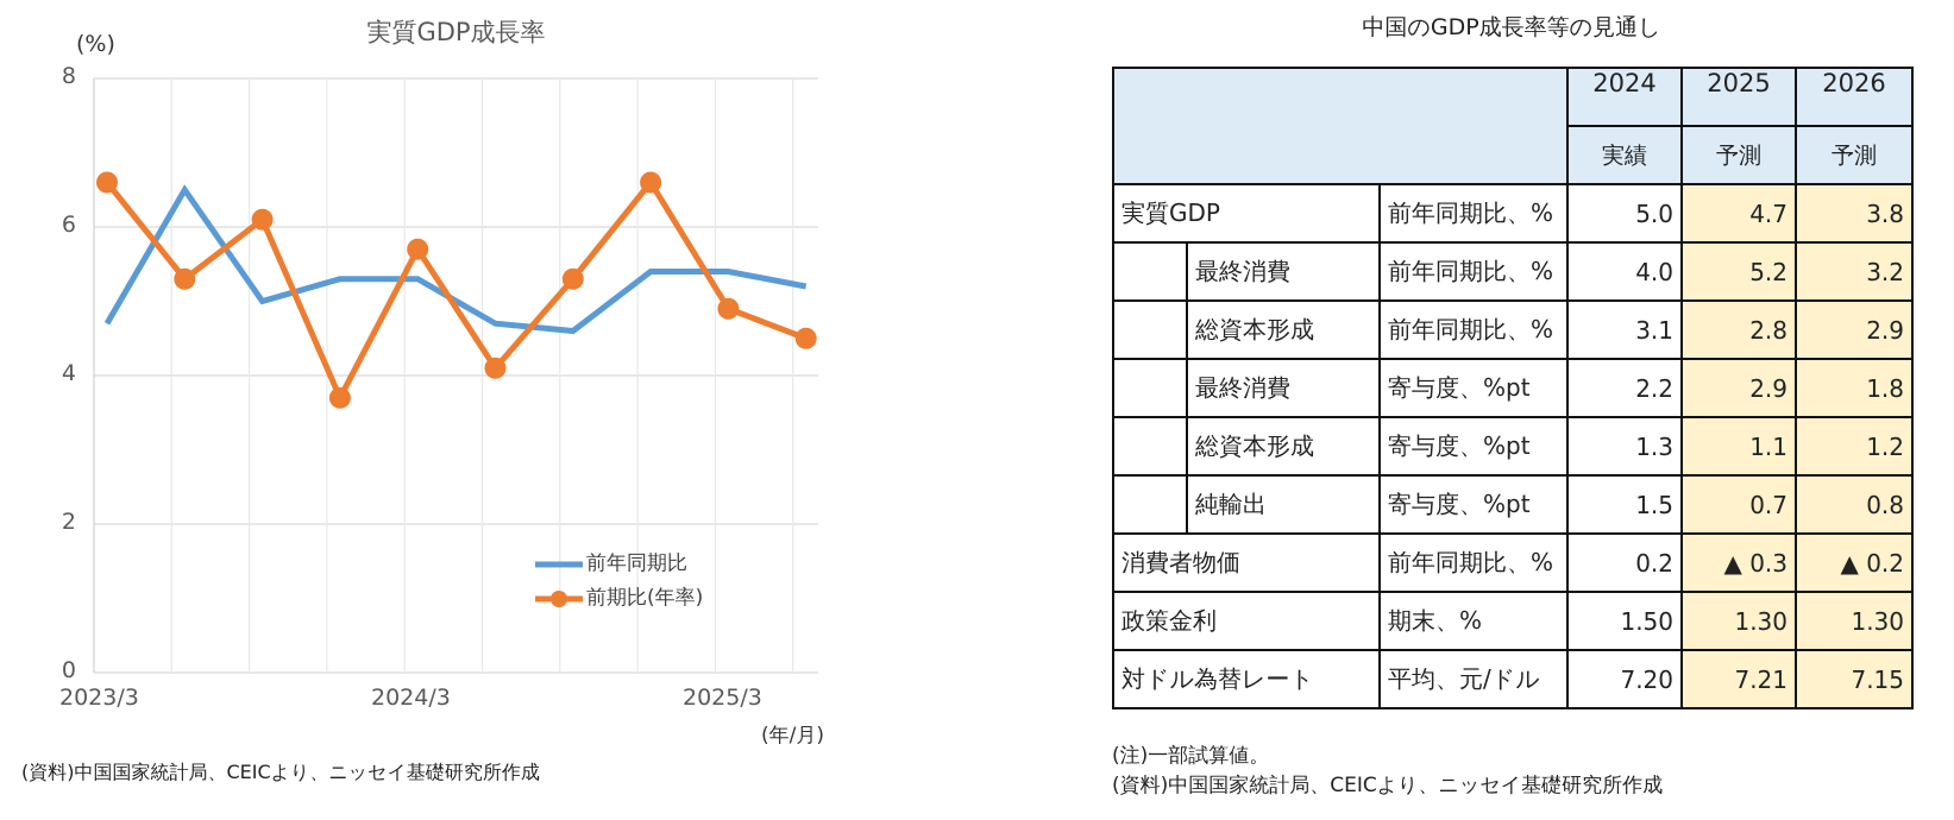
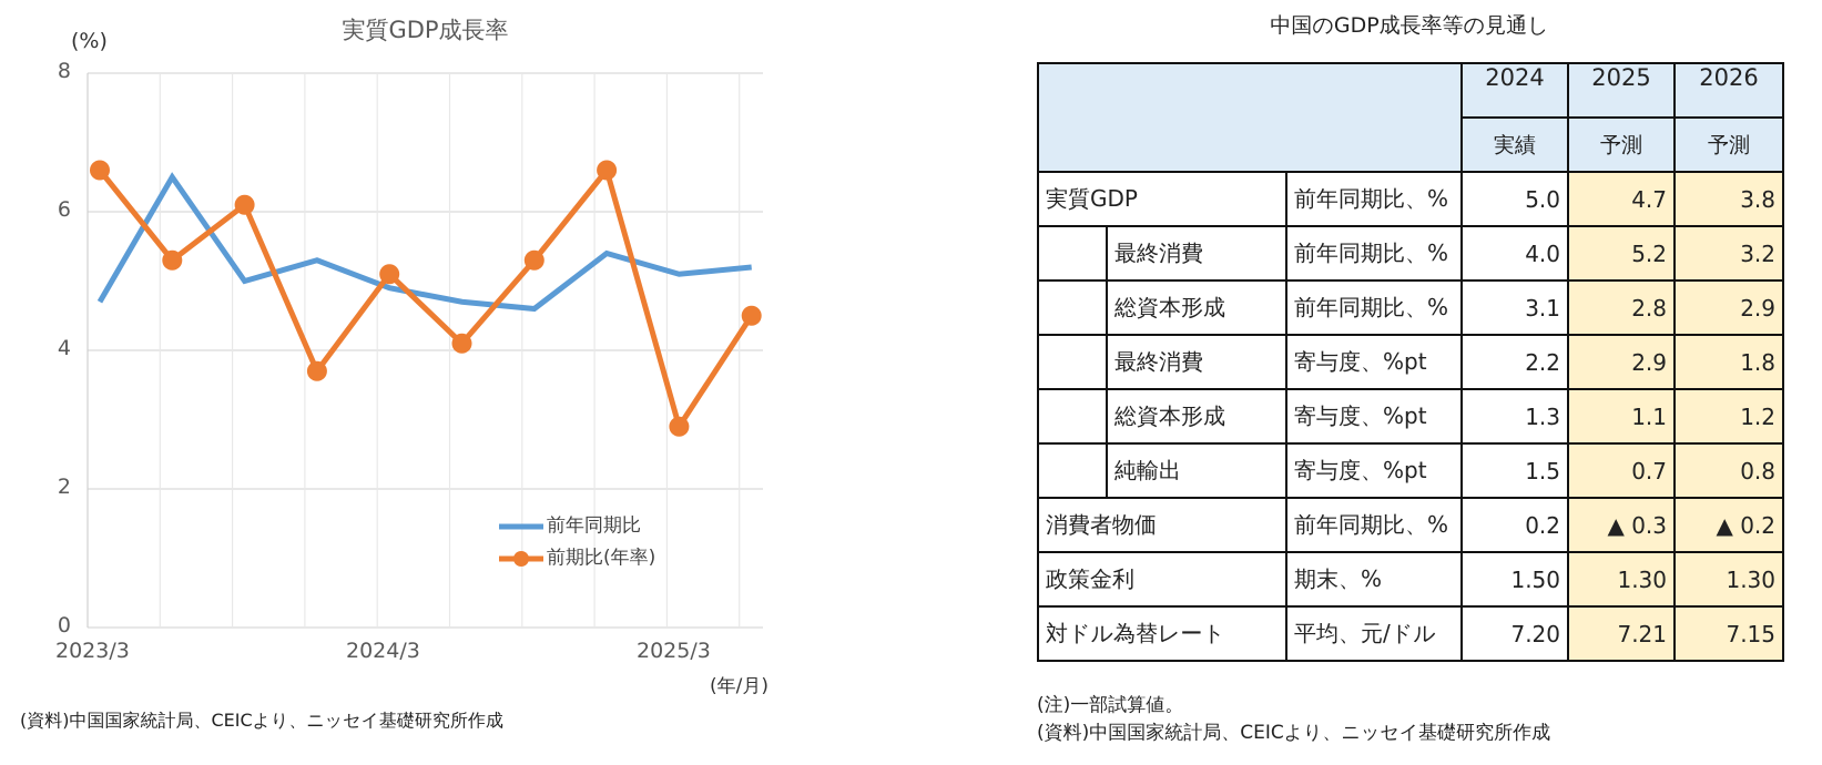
前年同期比/2024/3: 5.3 -> 4.9
前期比(年率)/2024/3: 5.7 -> 5.1
前年同期比/2025/3: 5.4 -> 5.1
前期比(年率)/2025/3: 4.9 -> 2.9
